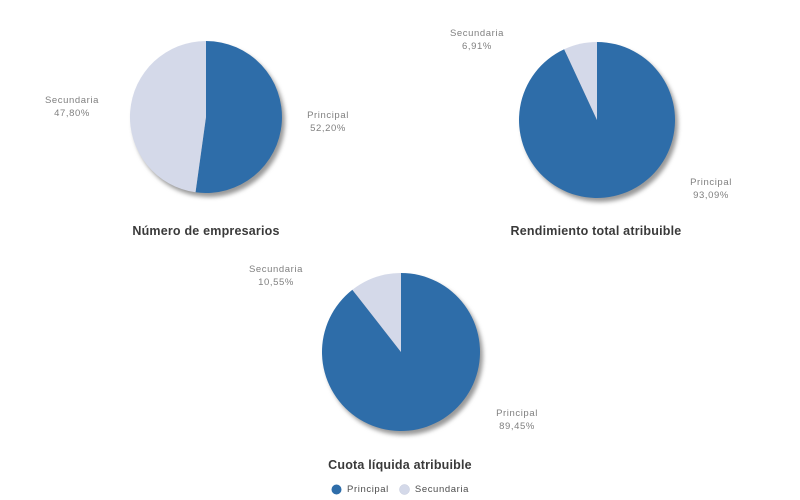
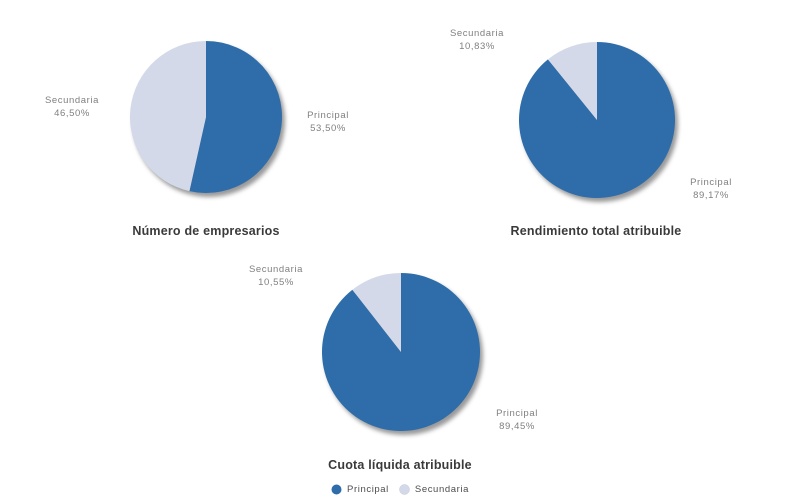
Número de empresarios/Principal: 52,20% -> 53,50%
Número de empresarios/Secundaria: 47,80% -> 46,50%
Rendimiento total atribuible/Principal: 93,09% -> 89,17%
Rendimiento total atribuible/Secundaria: 6,91% -> 10,83%
